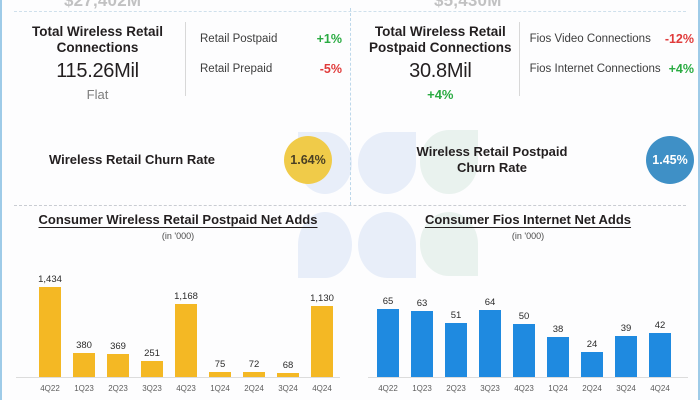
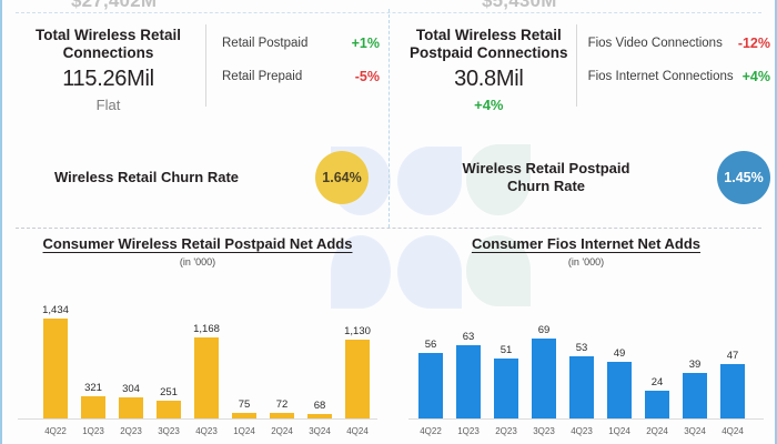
Consumer Wireless Retail Postpaid Net Adds/1Q23: 380 -> 321
Consumer Wireless Retail Postpaid Net Adds/2Q23: 369 -> 304
Consumer Fios Internet Net Adds/4Q22: 65 -> 56
Consumer Fios Internet Net Adds/3Q23: 64 -> 69
Consumer Fios Internet Net Adds/4Q23: 50 -> 53
Consumer Fios Internet Net Adds/1Q24: 38 -> 49
Consumer Fios Internet Net Adds/4Q24: 42 -> 47
